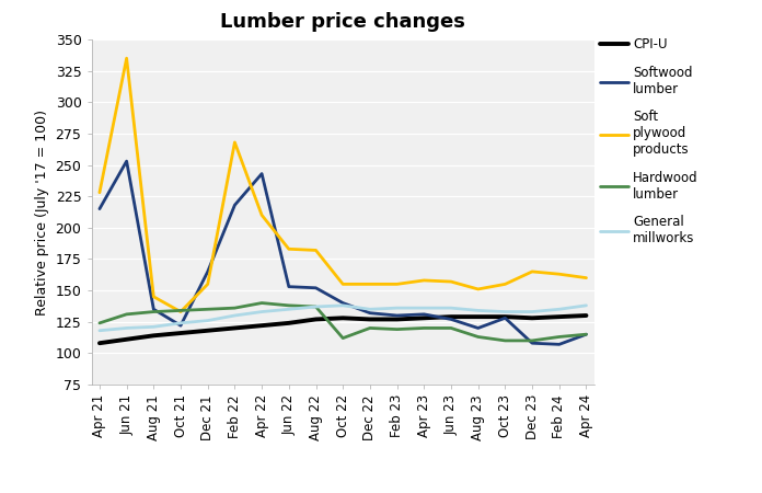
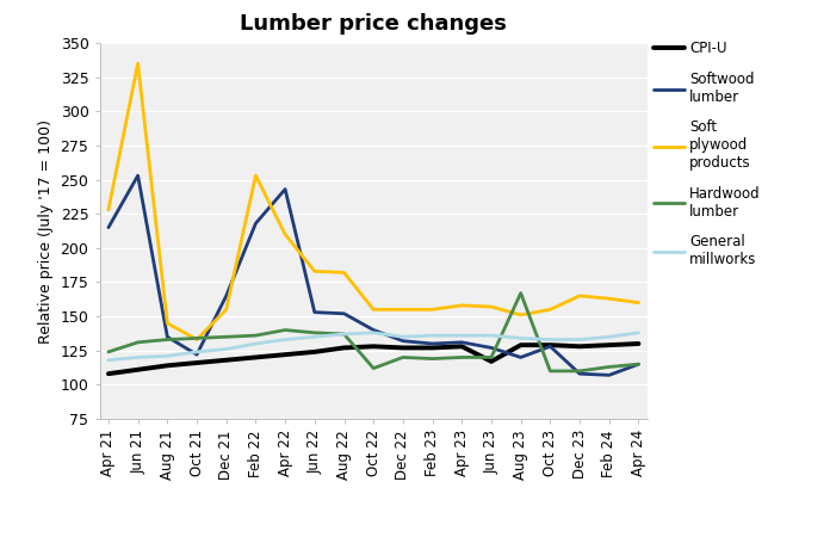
Soft plywood products/Feb 22: 268 -> 253
CPI-U/Jun 23: 129 -> 117
Hardwood lumber/Aug 23: 113 -> 167
